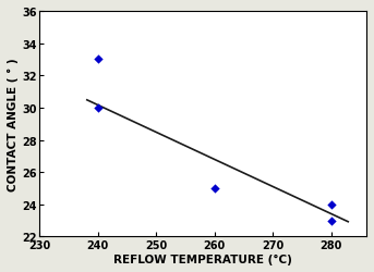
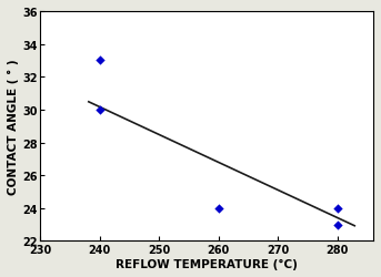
260: 25 -> 24
